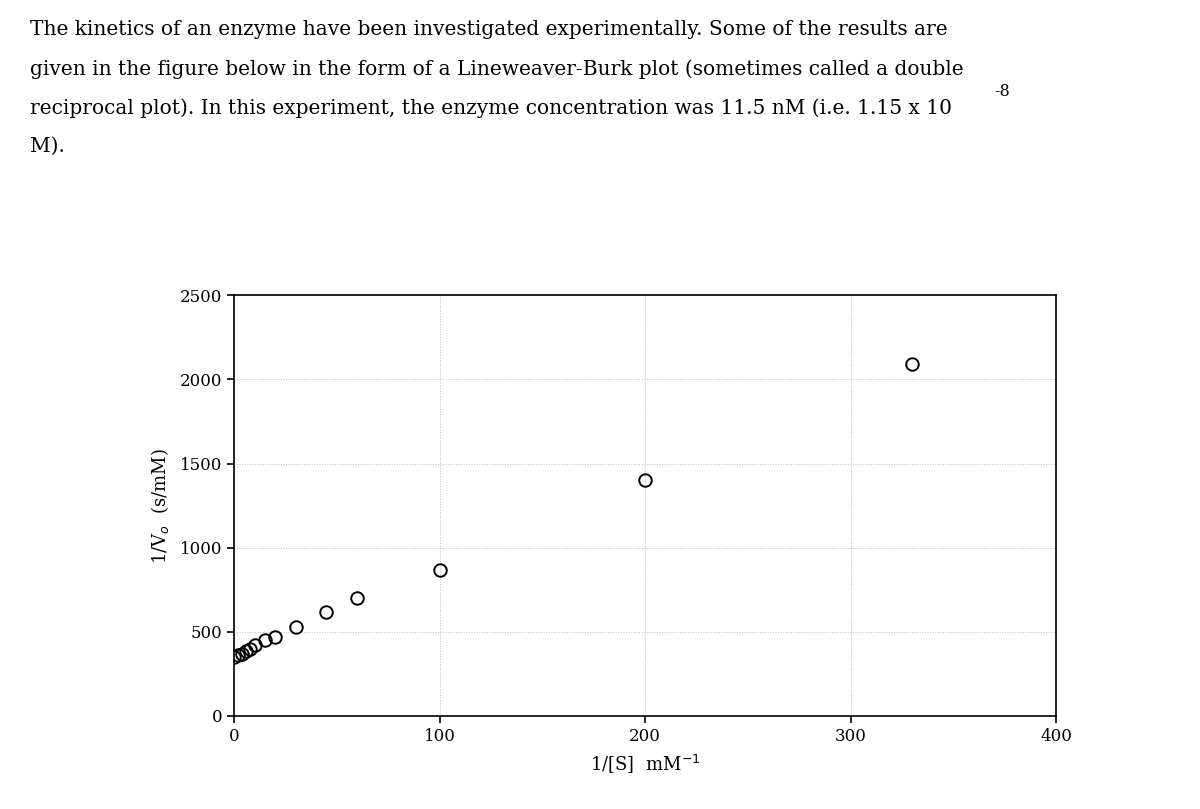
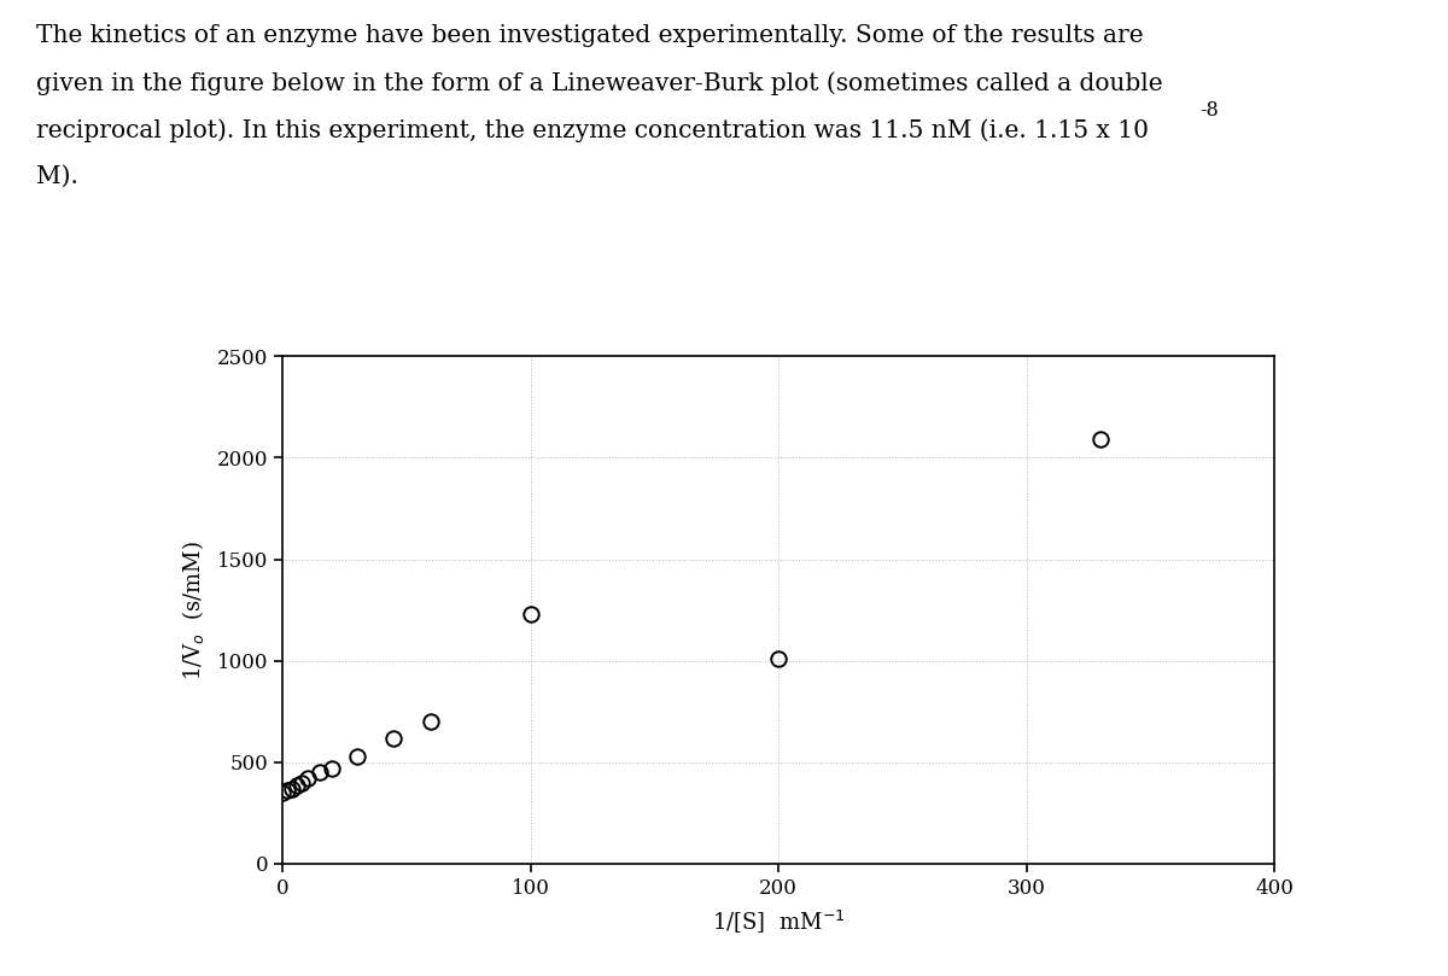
100: 870 -> 1230
200: 1400 -> 1010
